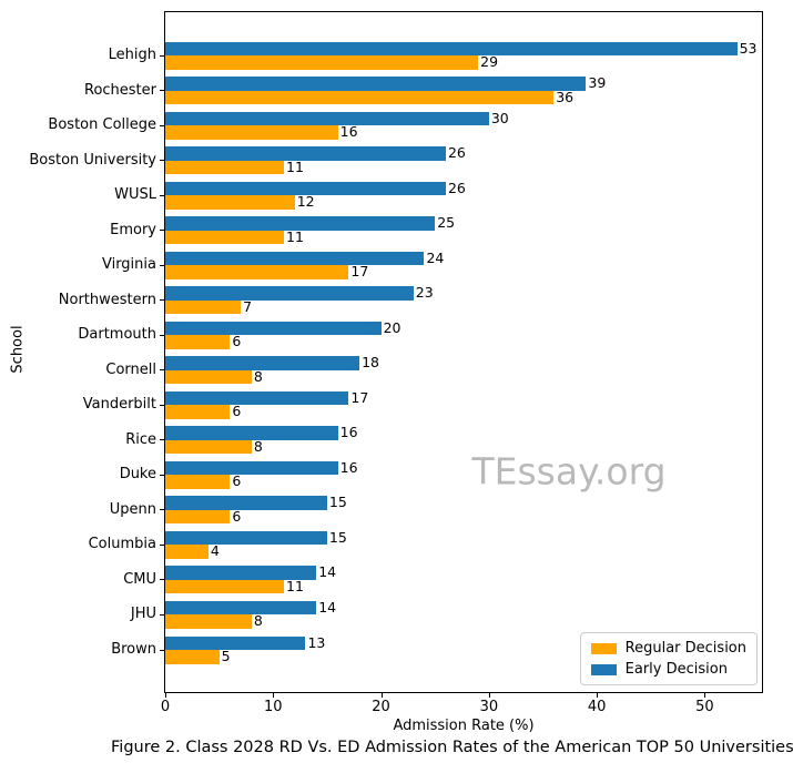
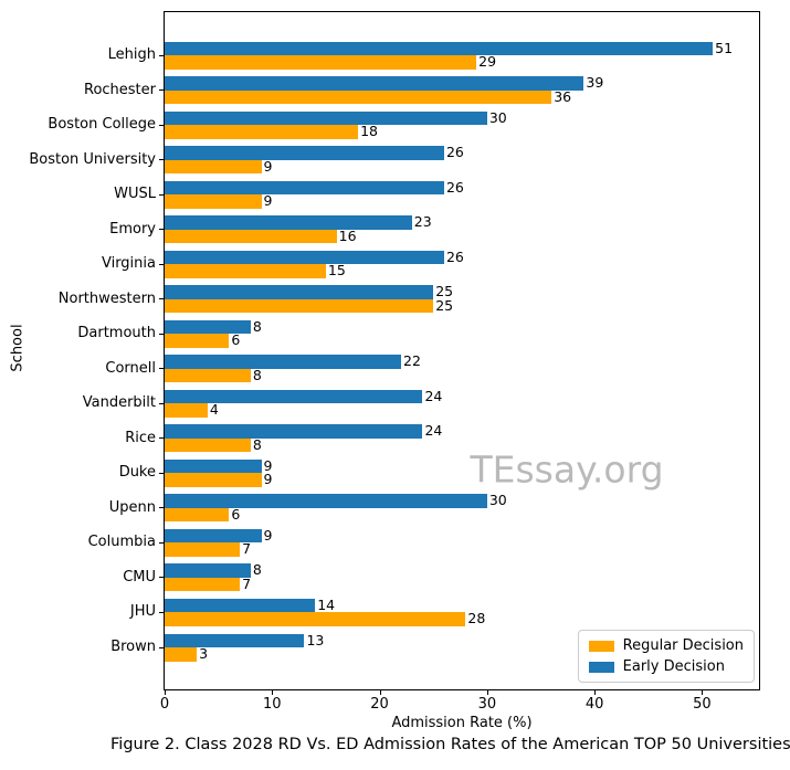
Early Decision/Lehigh: 53 -> 51
Regular Decision/Boston College: 16 -> 18
Regular Decision/Boston University: 11 -> 9
Regular Decision/WUSL: 12 -> 9
Early Decision/Emory: 25 -> 23
Regular Decision/Emory: 11 -> 16
Early Decision/Virginia: 24 -> 26
Regular Decision/Virginia: 17 -> 15
Early Decision/Northwestern: 23 -> 25
Regular Decision/Northwestern: 7 -> 25
Early Decision/Dartmouth: 20 -> 8
Early Decision/Cornell: 18 -> 22
Early Decision/Vanderbilt: 17 -> 24
Regular Decision/Vanderbilt: 6 -> 4
Early Decision/Rice: 16 -> 24
Early Decision/Duke: 16 -> 9
Regular Decision/Duke: 6 -> 9
Early Decision/Upenn: 15 -> 30
Early Decision/Columbia: 15 -> 9
Regular Decision/Columbia: 4 -> 7
Early Decision/CMU: 14 -> 8
Regular Decision/CMU: 11 -> 7
Regular Decision/JHU: 8 -> 28
Regular Decision/Brown: 5 -> 3
